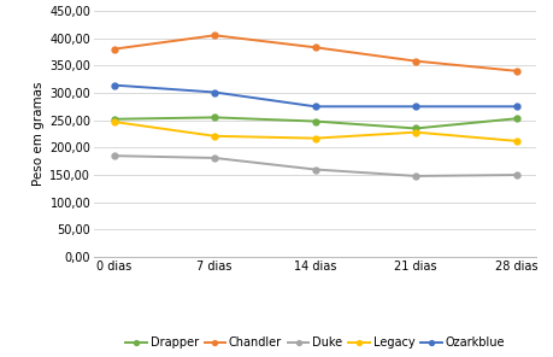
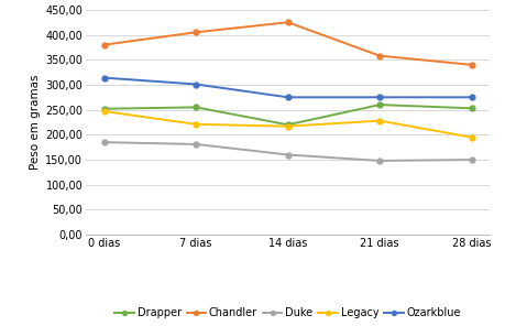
Drapper/14 dias: 248 -> 220
Chandler/14 dias: 383 -> 425
Drapper/21 dias: 235 -> 260
Legacy/28 dias: 212 -> 195
